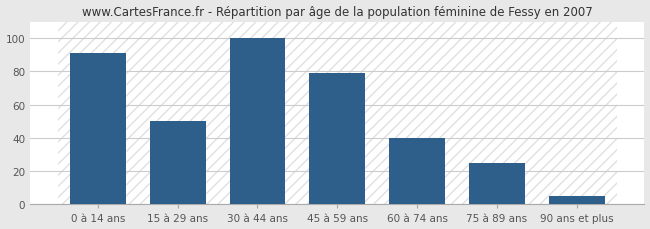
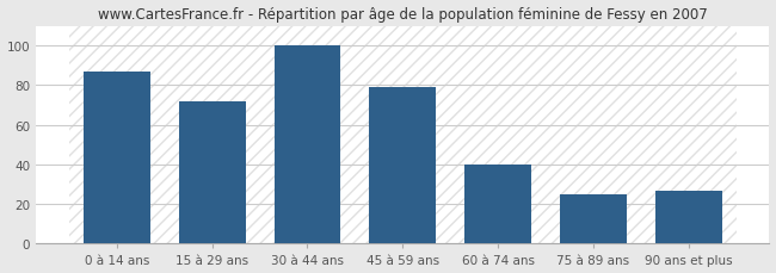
0 à 14 ans: 91 -> 87
15 à 29 ans: 50 -> 72
90 ans et plus: 5 -> 27
